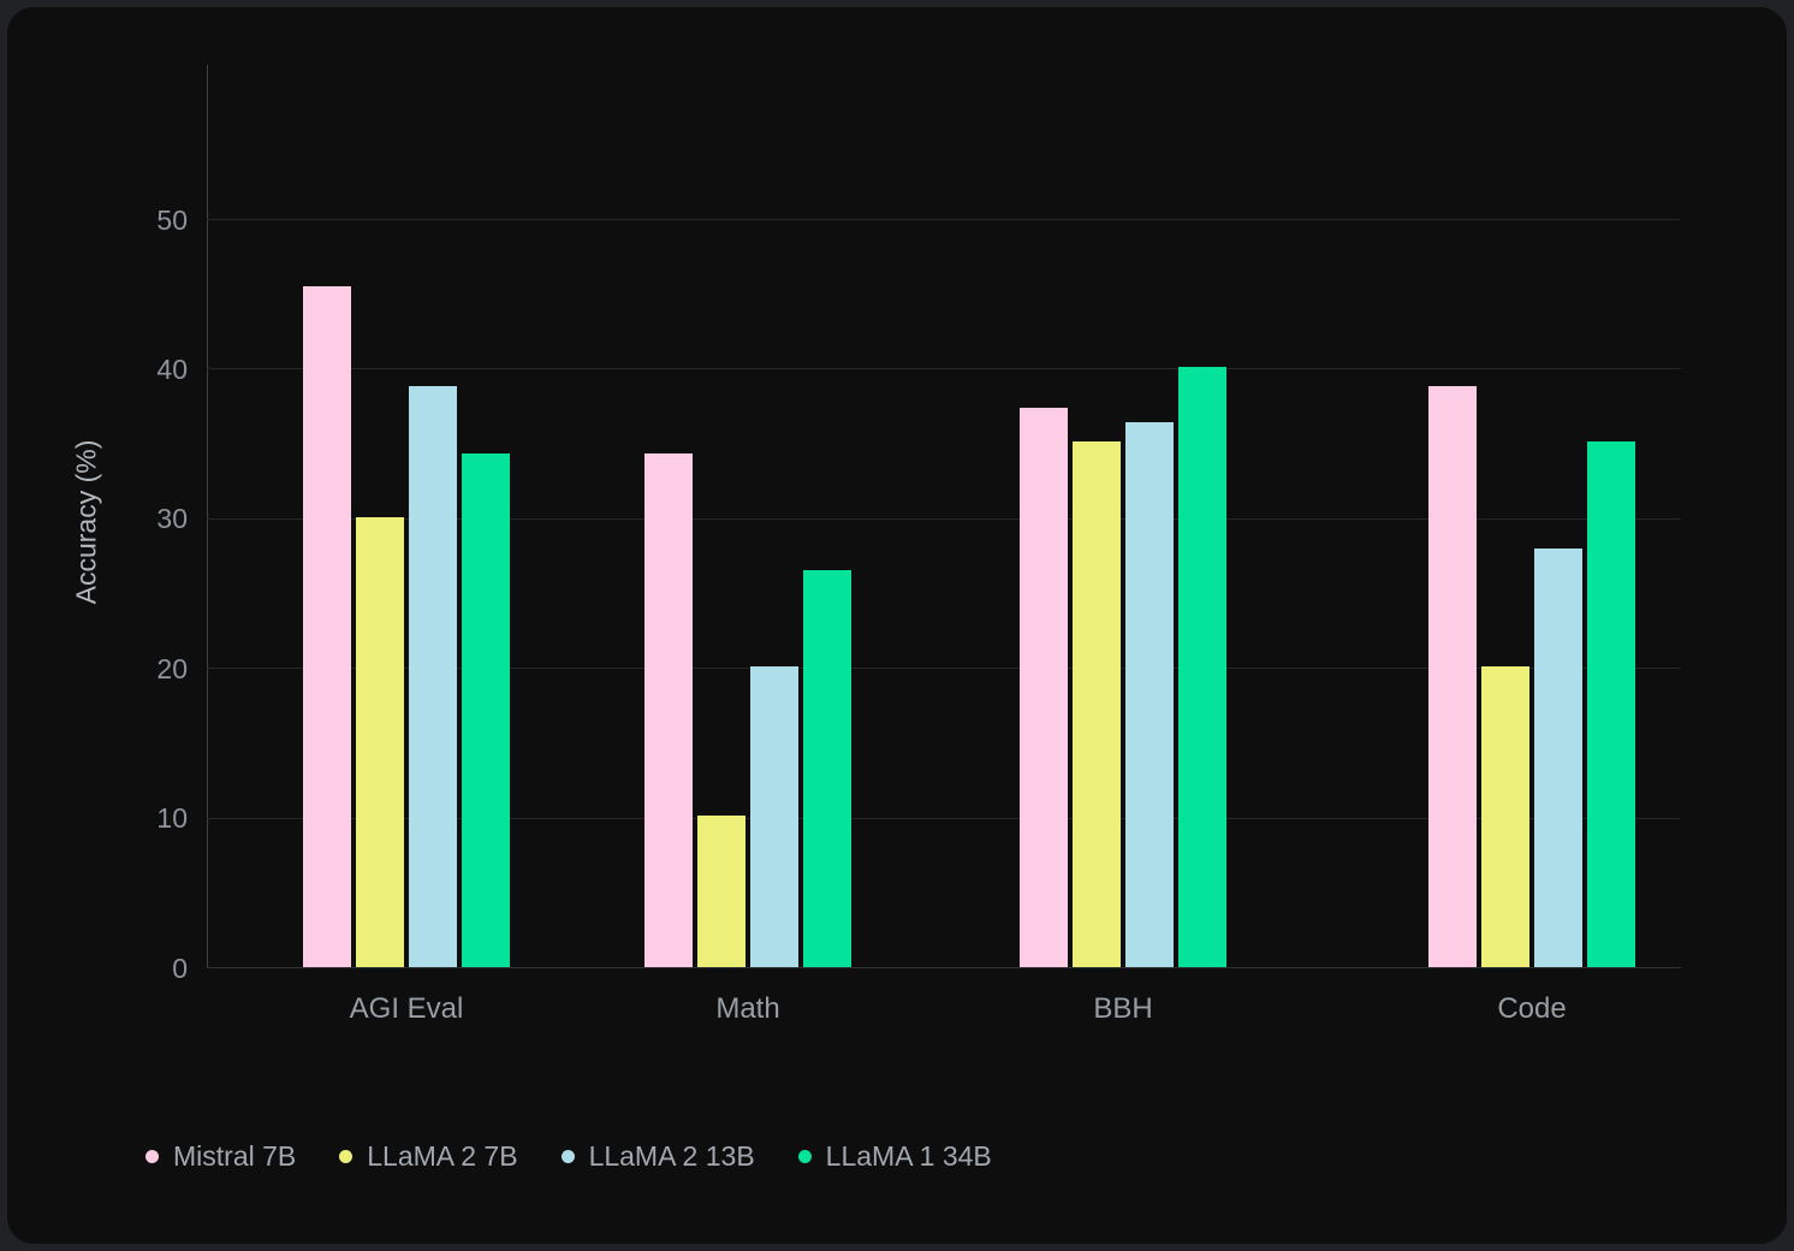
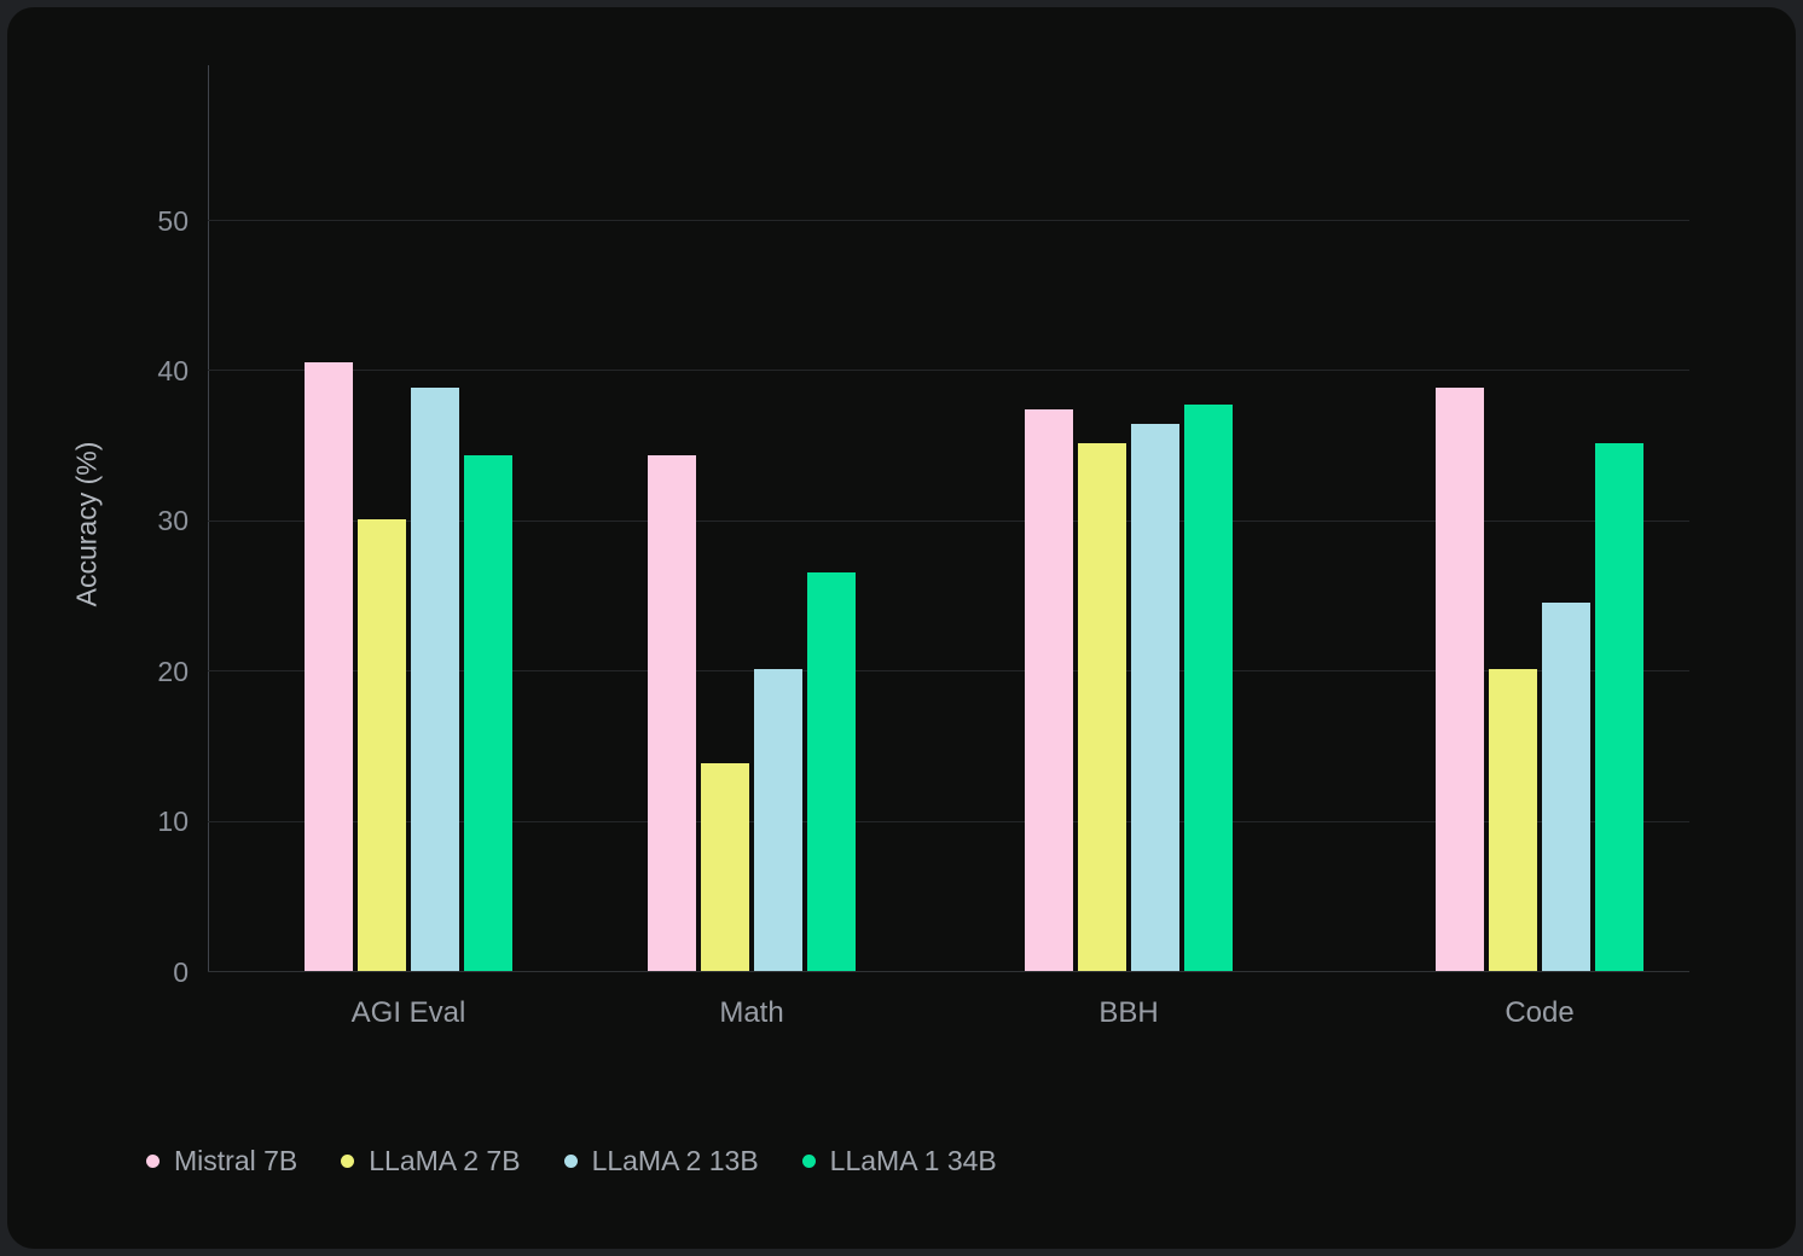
Mistral 7B/AGI Eval: 45.5 -> 40.5
LLaMA 2 7B/Math: 10.1 -> 13.8
LLaMA 1 34B/BBH: 40.1 -> 37.7
LLaMA 2 13B/Code: 28.0 -> 24.5
